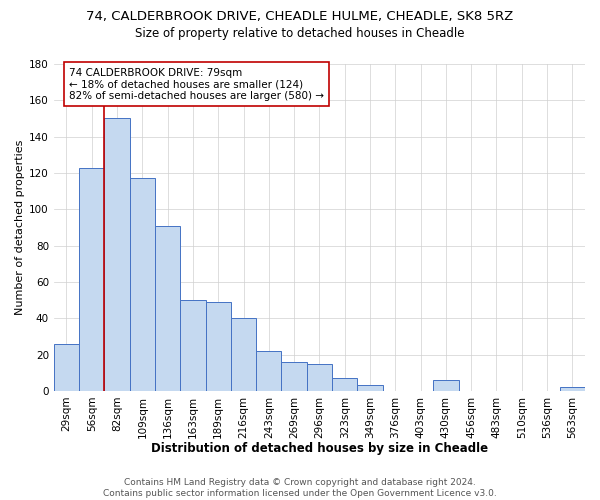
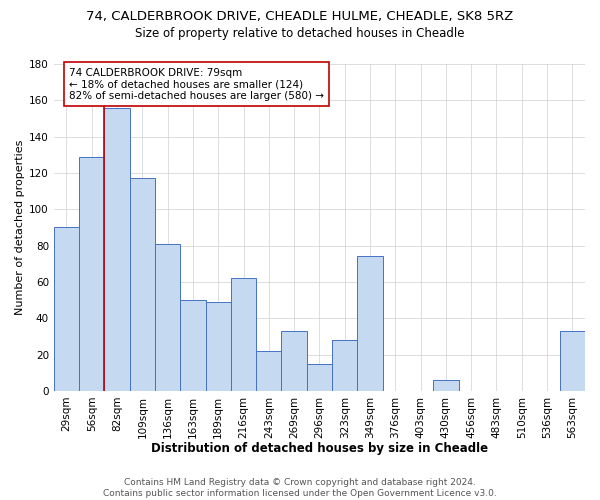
29sqm: 26 -> 90
56sqm: 123 -> 129
82sqm: 150 -> 156
136sqm: 91 -> 81
216sqm: 40 -> 62
269sqm: 16 -> 33
323sqm: 7 -> 28
349sqm: 3 -> 74
563sqm: 2 -> 33
